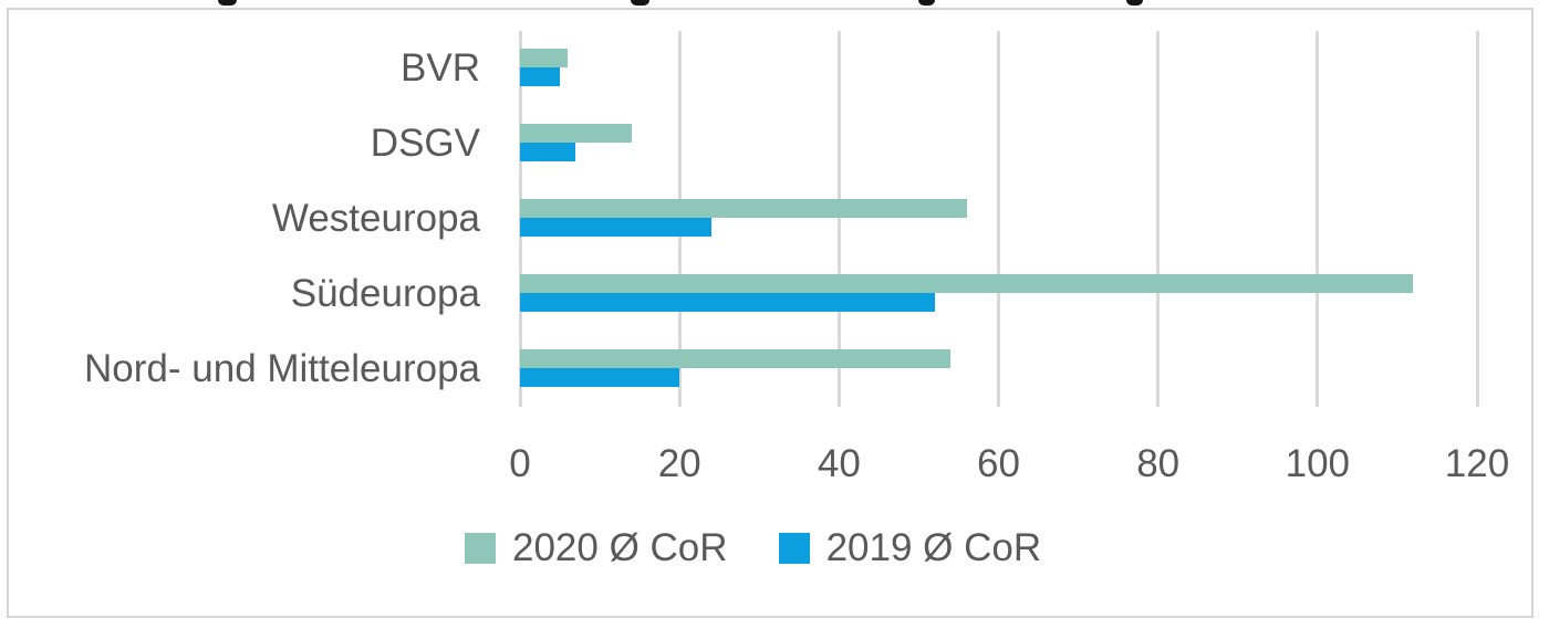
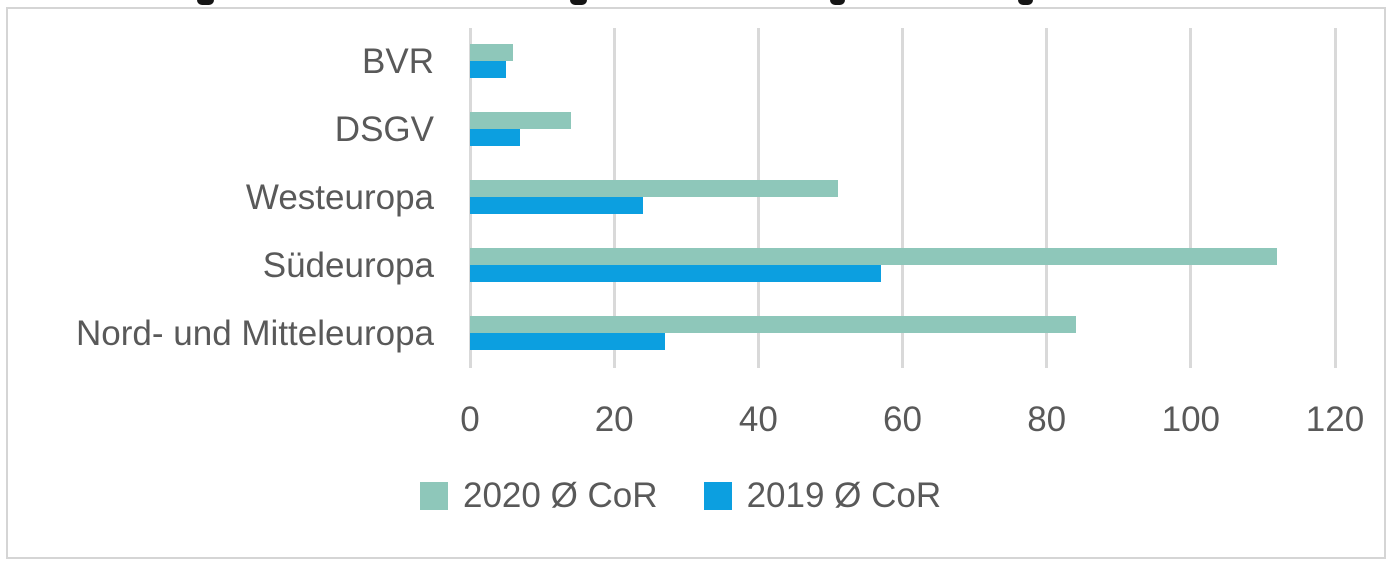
2020 Ø CoR/Westeuropa: 56 -> 51
2019 Ø CoR/Südeuropa: 52 -> 57
2020 Ø CoR/Nord- und Mitteleuropa: 54 -> 84
2019 Ø CoR/Nord- und Mitteleuropa: 20 -> 27
